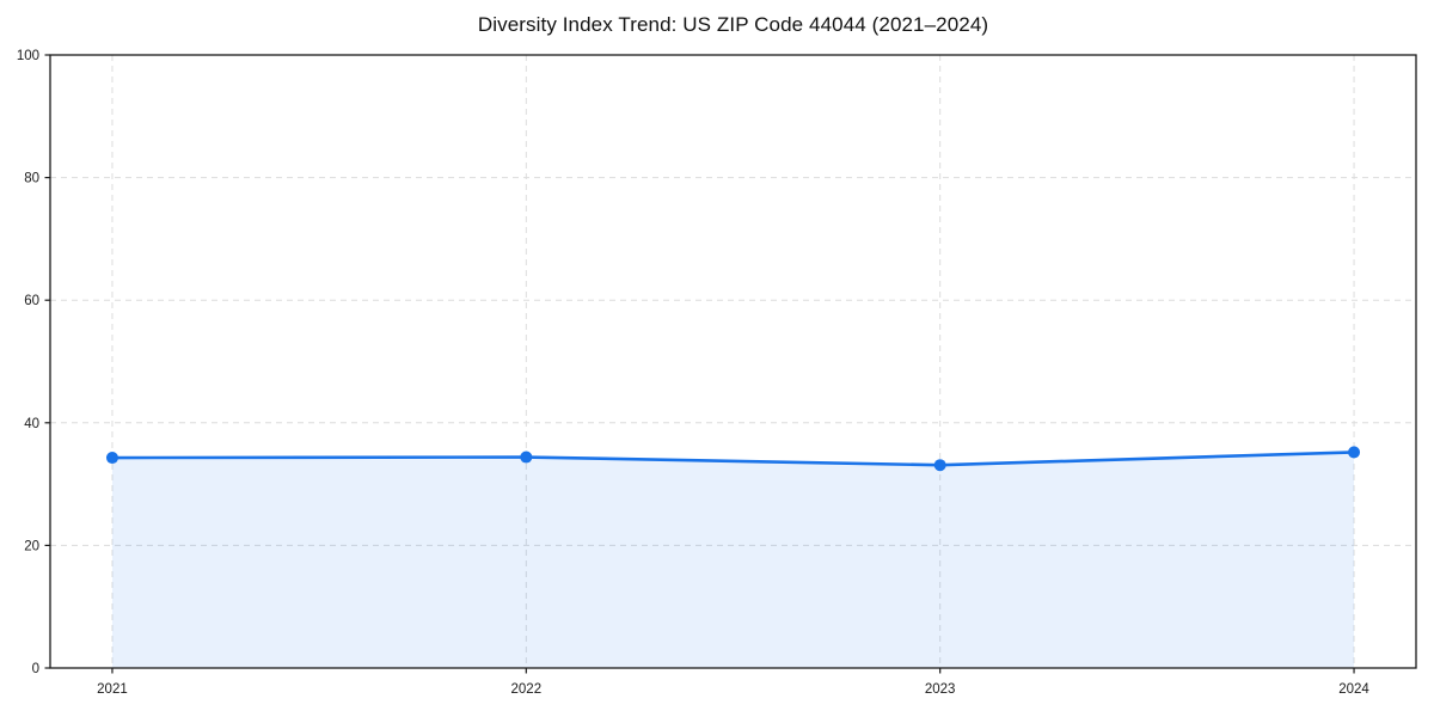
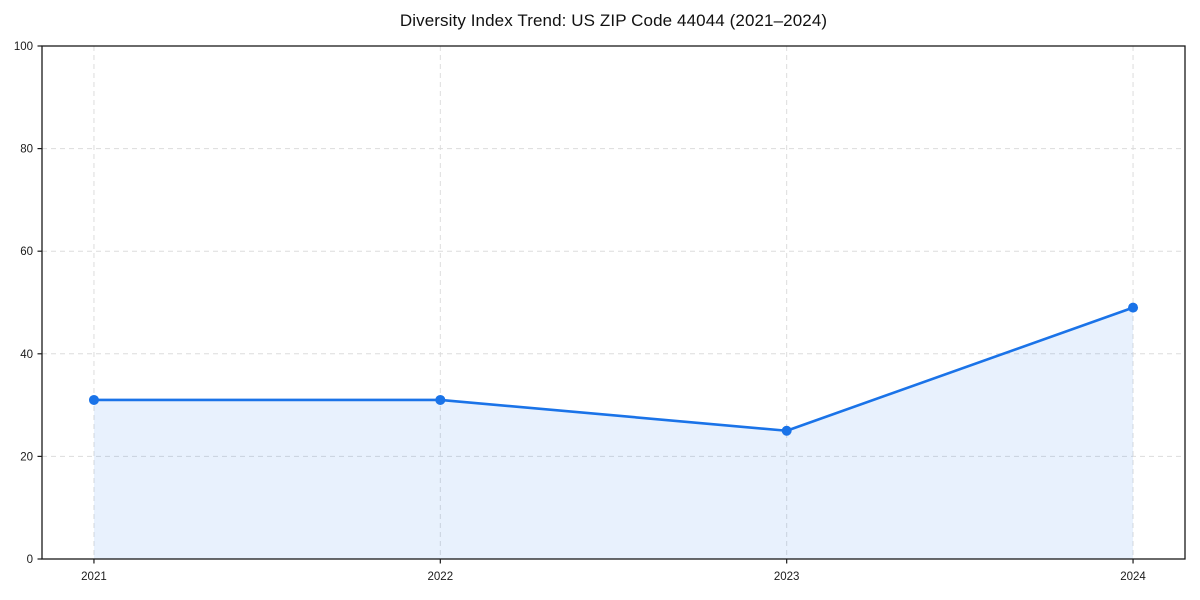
2021: 34 -> 31
2022: 34 -> 31
2023: 33 -> 25
2024: 35 -> 49
